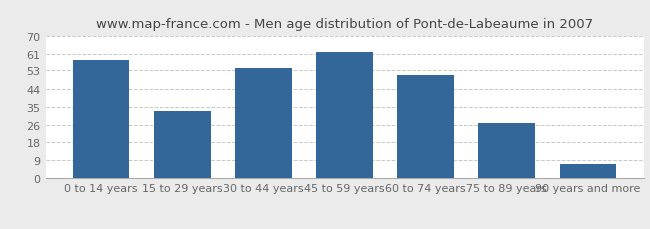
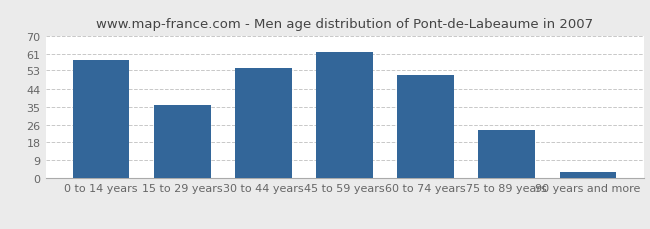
15 to 29 years: 33 -> 36
75 to 89 years: 27 -> 24
90 years and more: 7 -> 3
